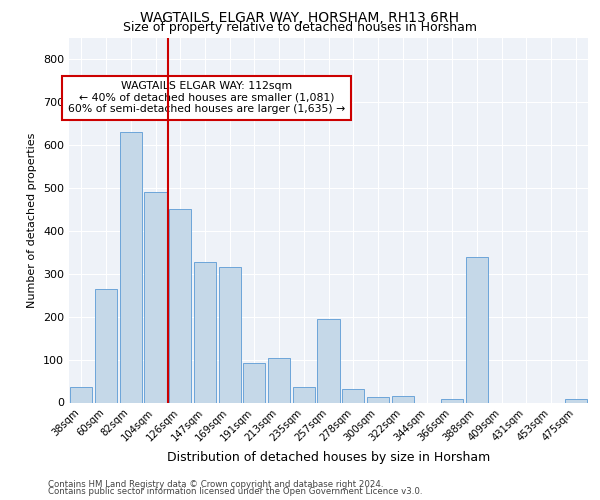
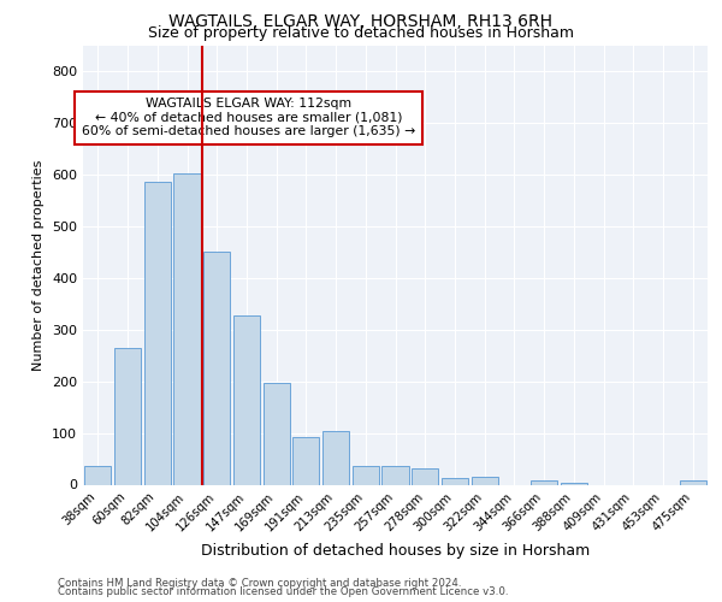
82sqm: 630 -> 585
104sqm: 490 -> 603
169sqm: 315 -> 196
257sqm: 195 -> 35
388sqm: 340 -> 4
